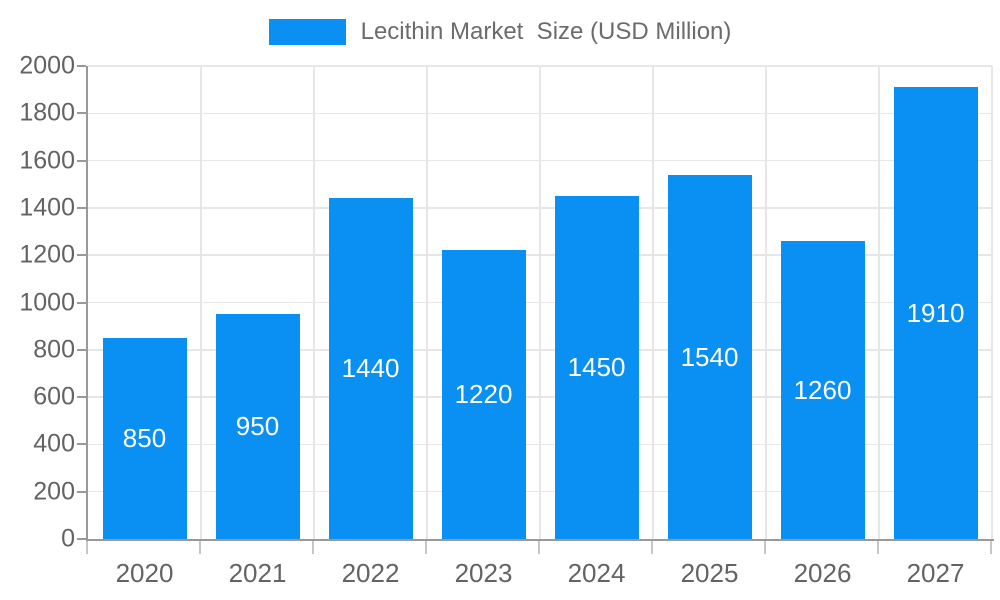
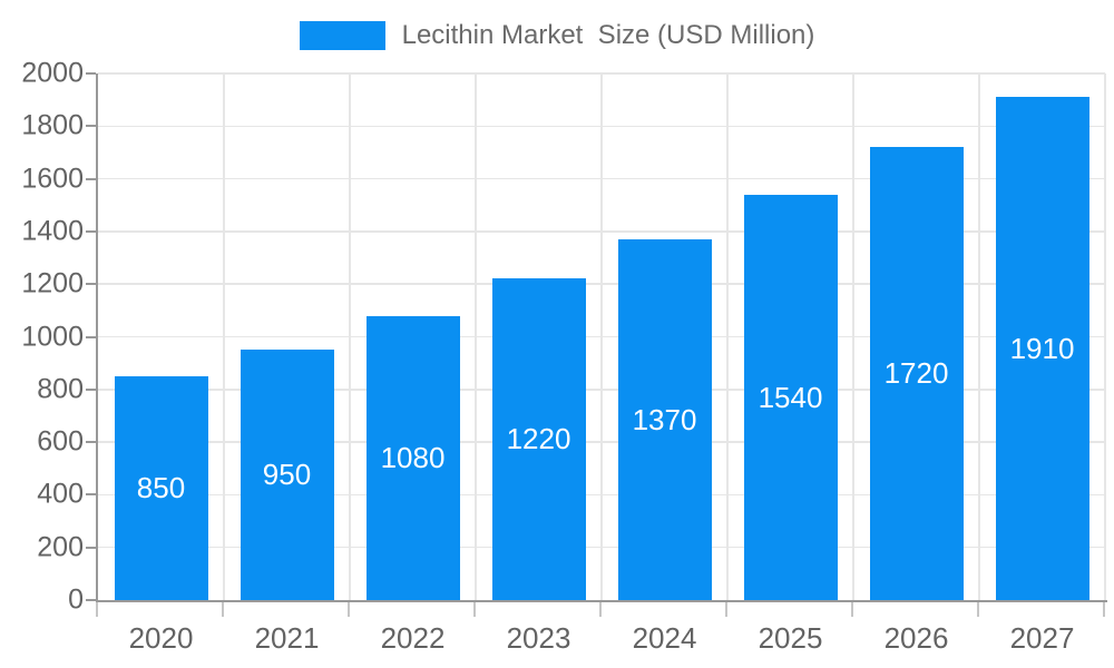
2022: 1440 -> 1080
2024: 1450 -> 1370
2026: 1260 -> 1720
